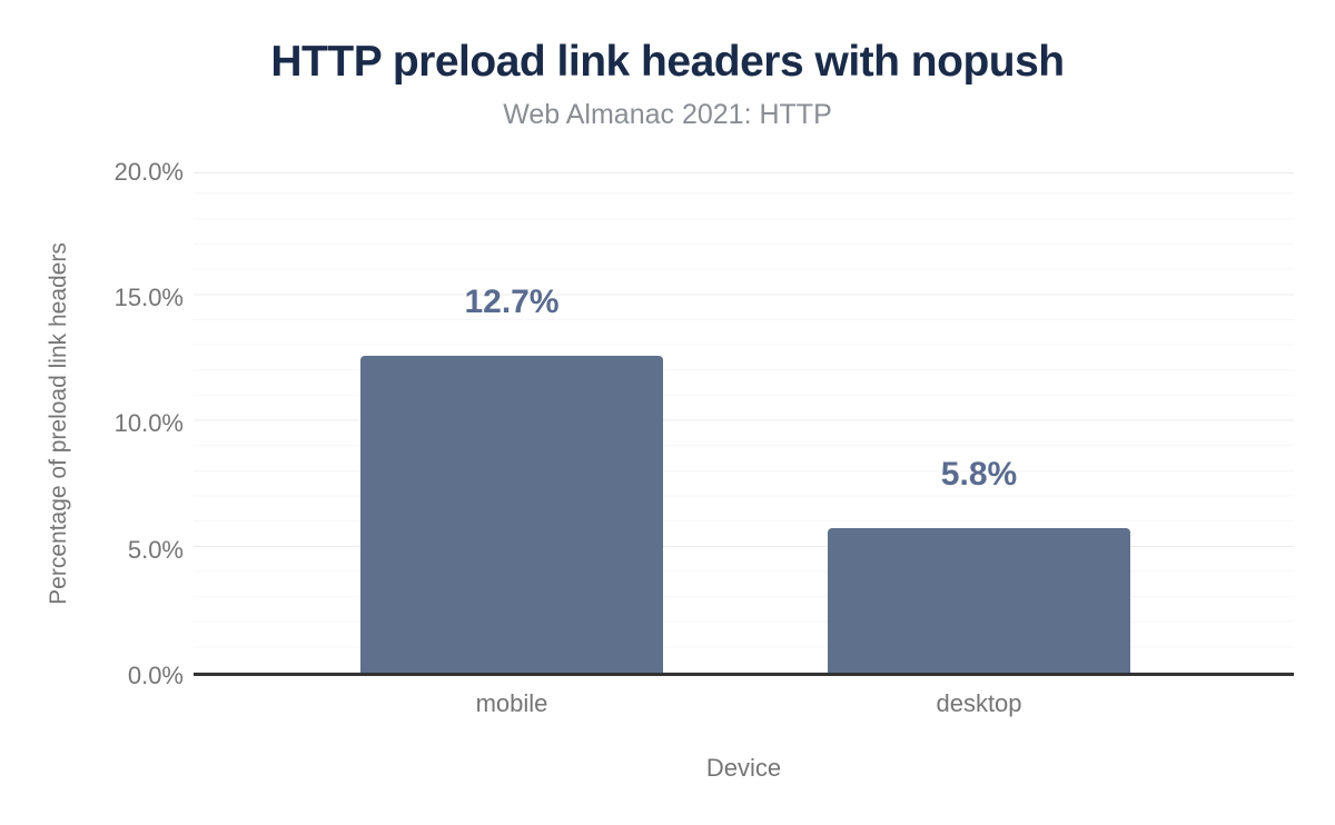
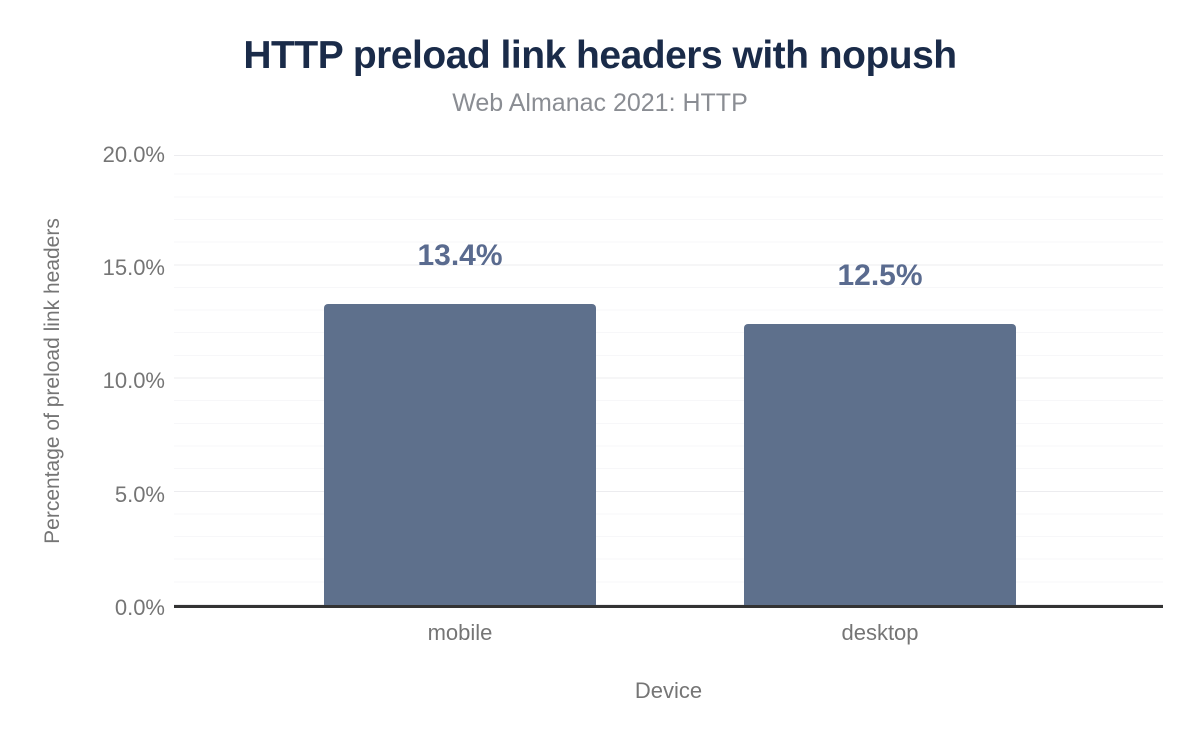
mobile: 12.7% -> 13.4%
desktop: 5.8% -> 12.5%
